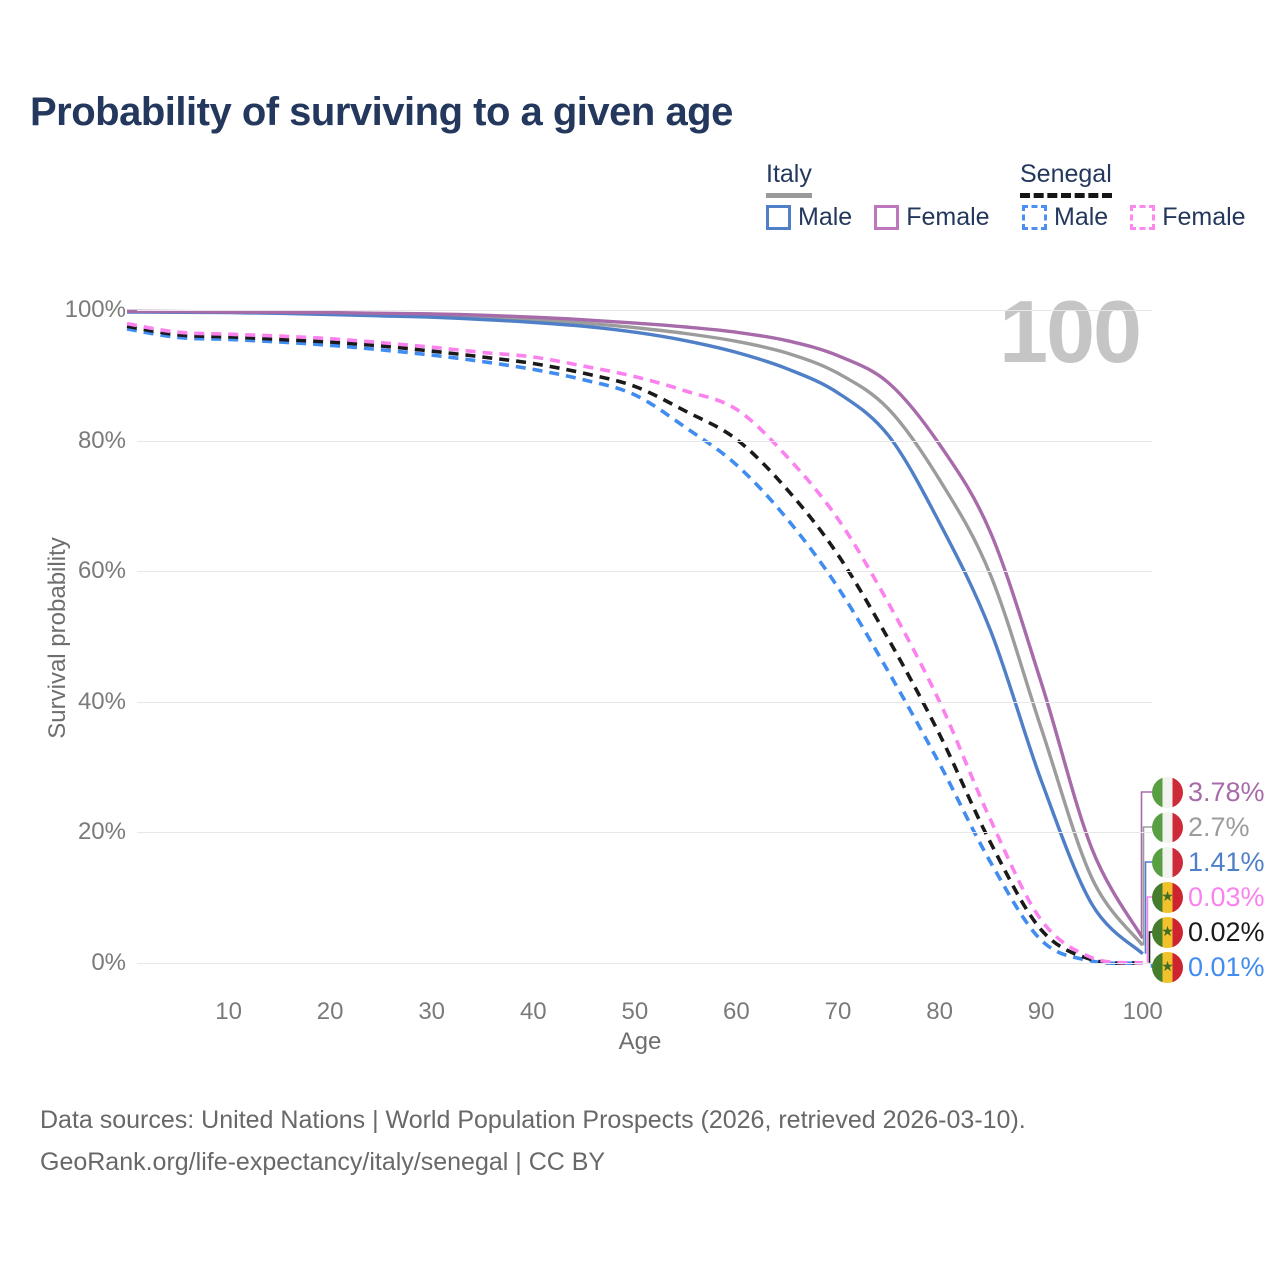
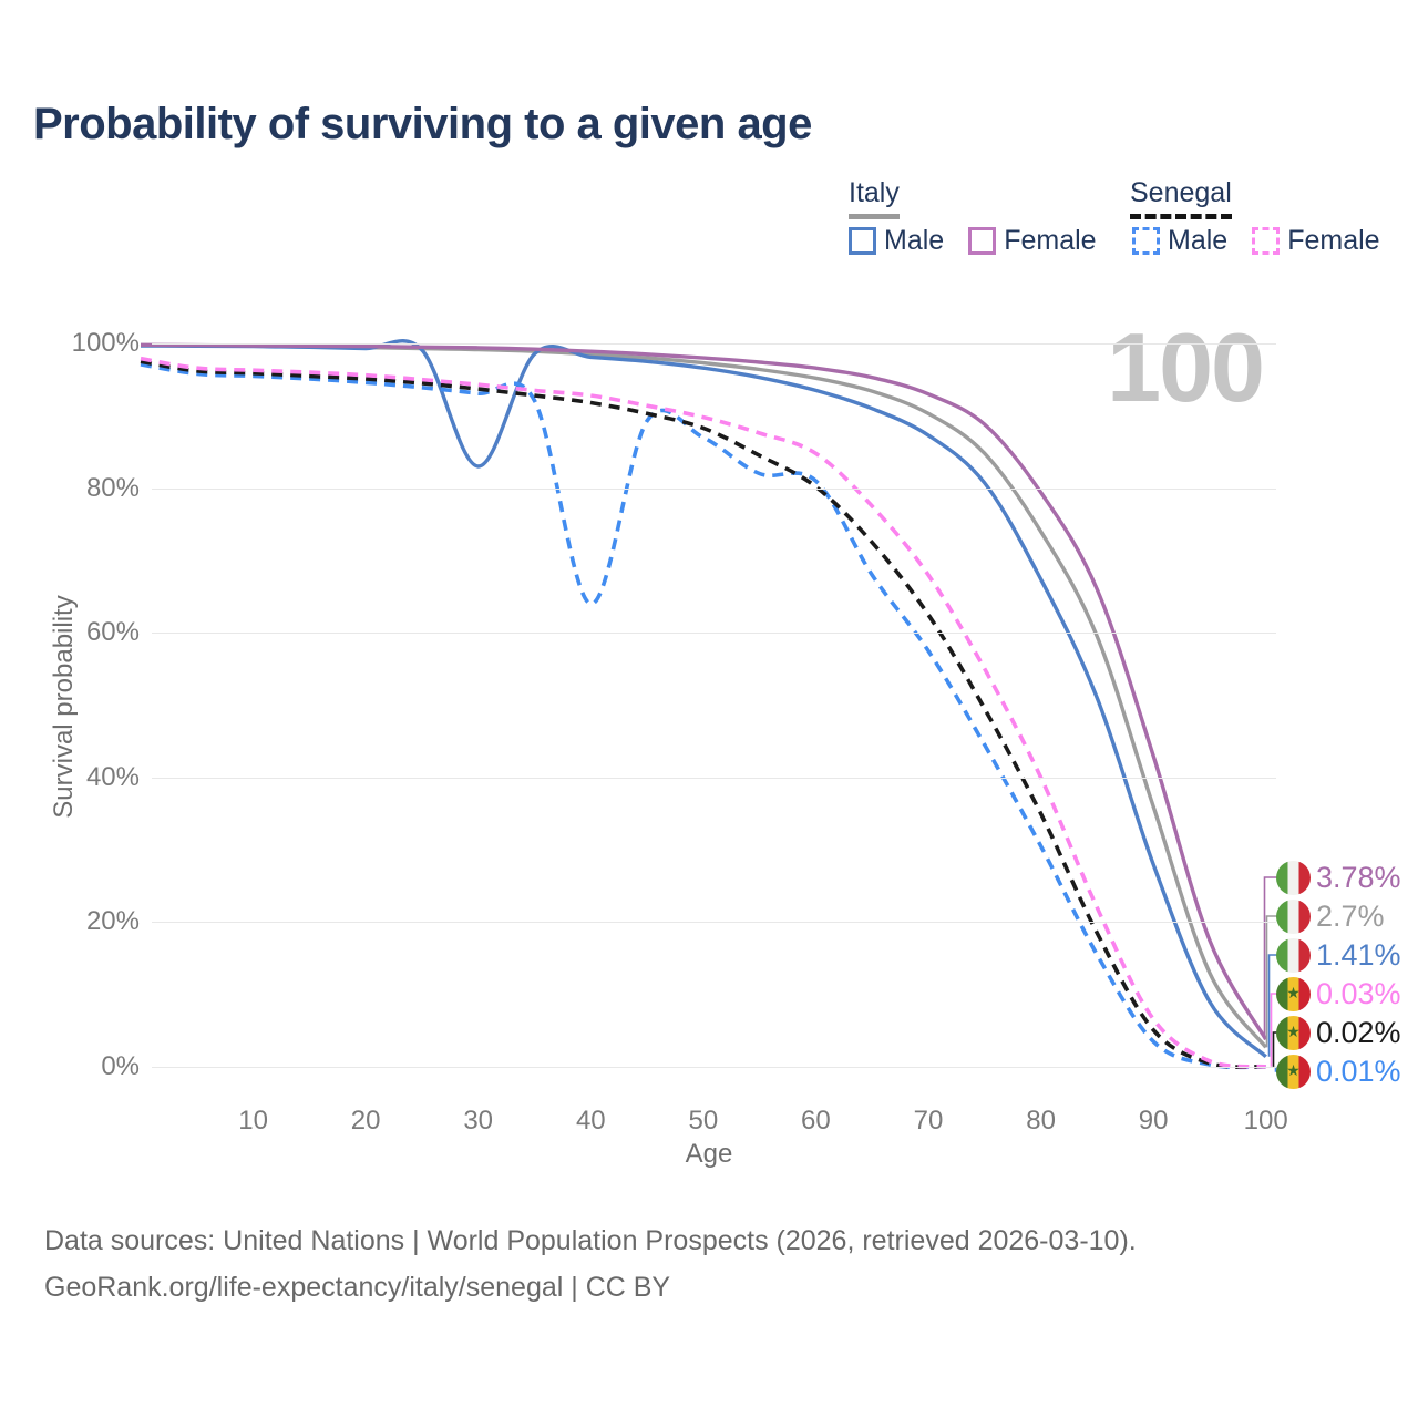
Italy Male/30: 99% -> 83%
Senegal Male/40: 91% -> 64%
Senegal Male/60: 76% -> 81%
